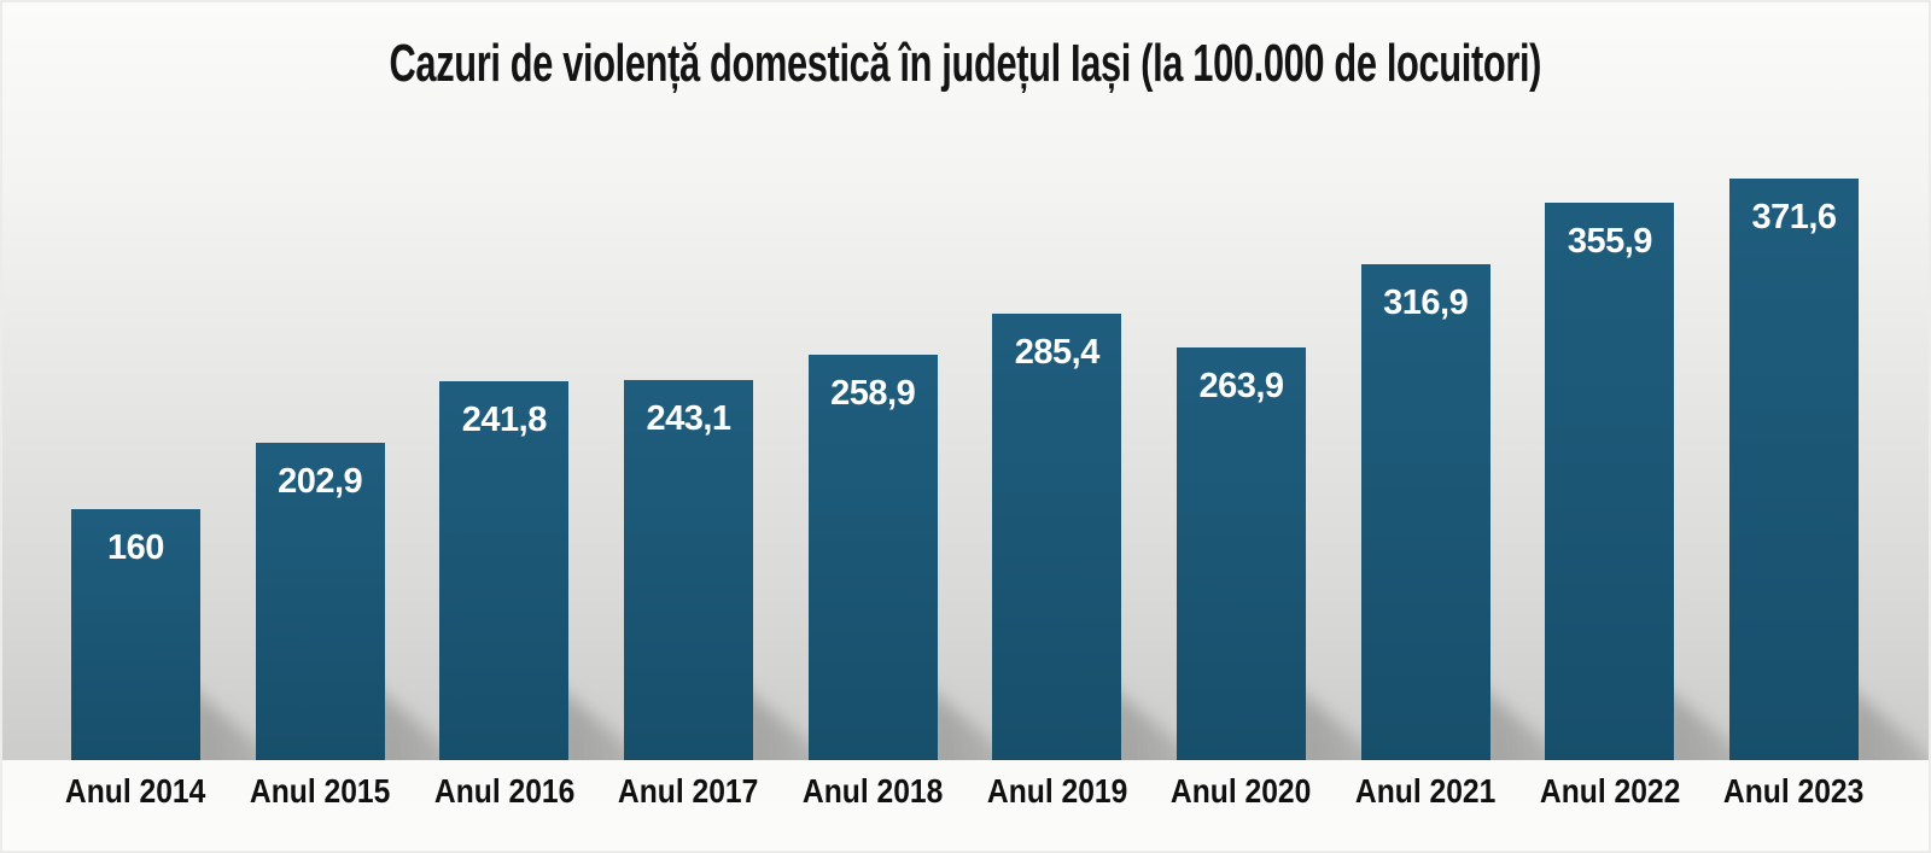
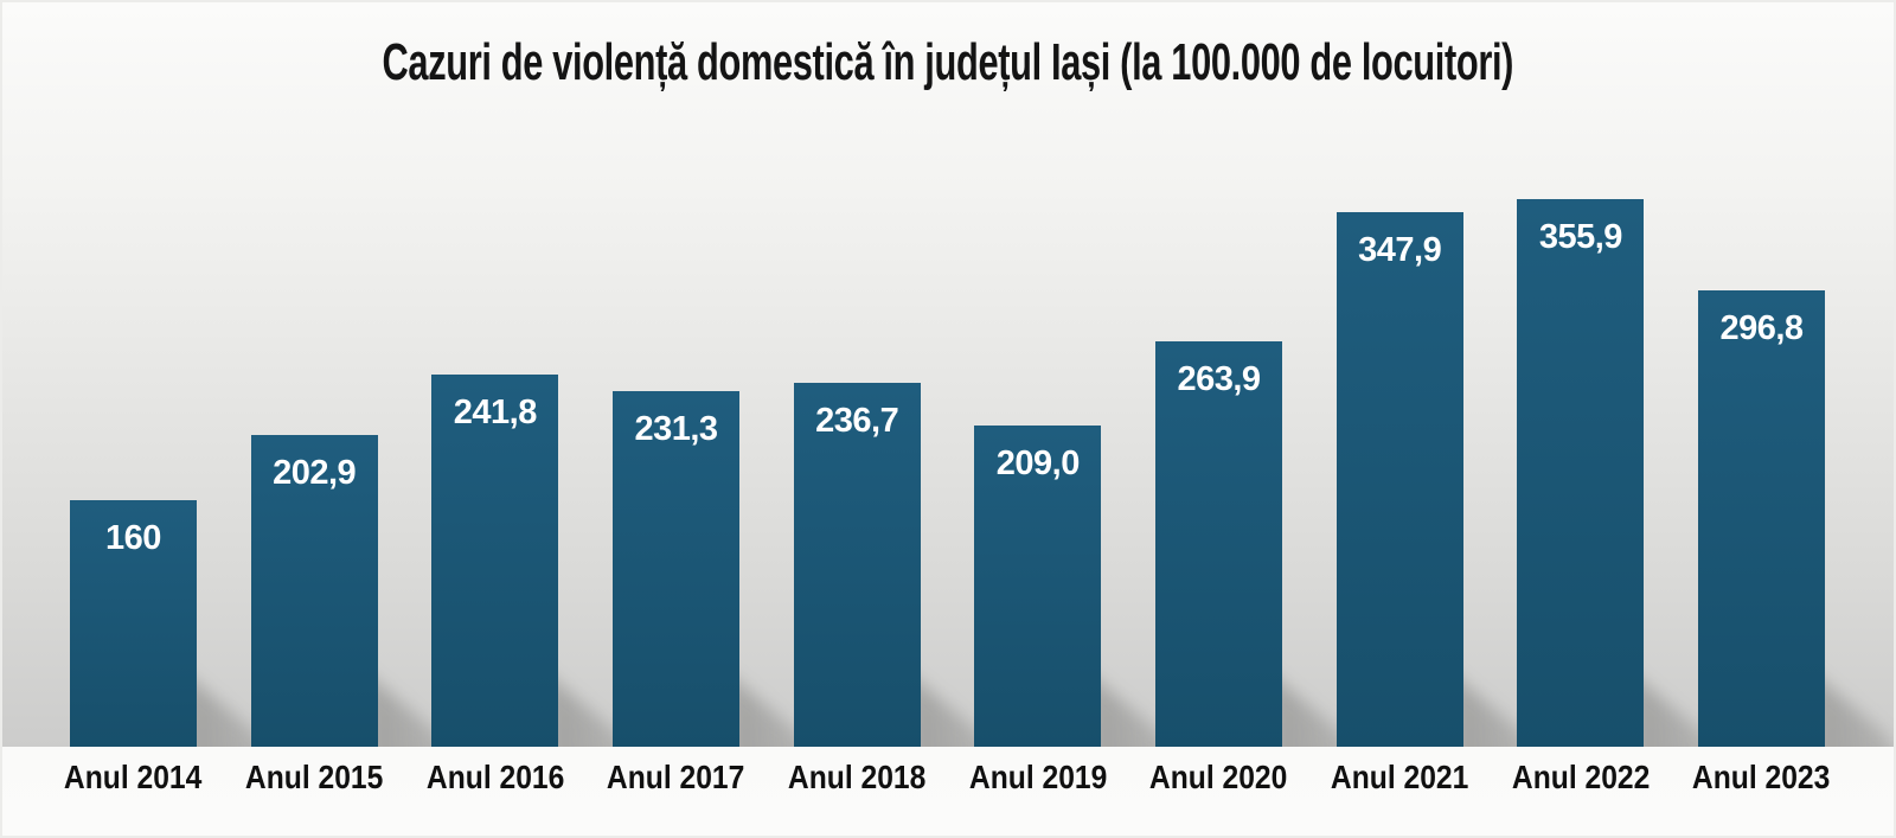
Anul 2017: 243,1 -> 231,3
Anul 2018: 258,9 -> 236,7
Anul 2019: 285,4 -> 209,0
Anul 2021: 316,9 -> 347,9
Anul 2023: 371,6 -> 296,8
